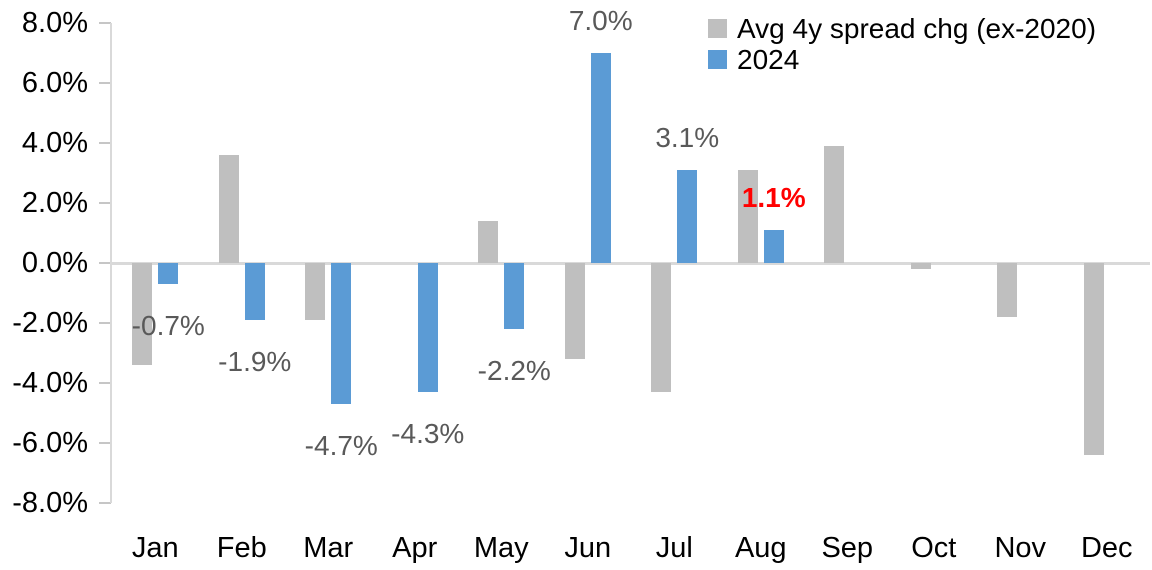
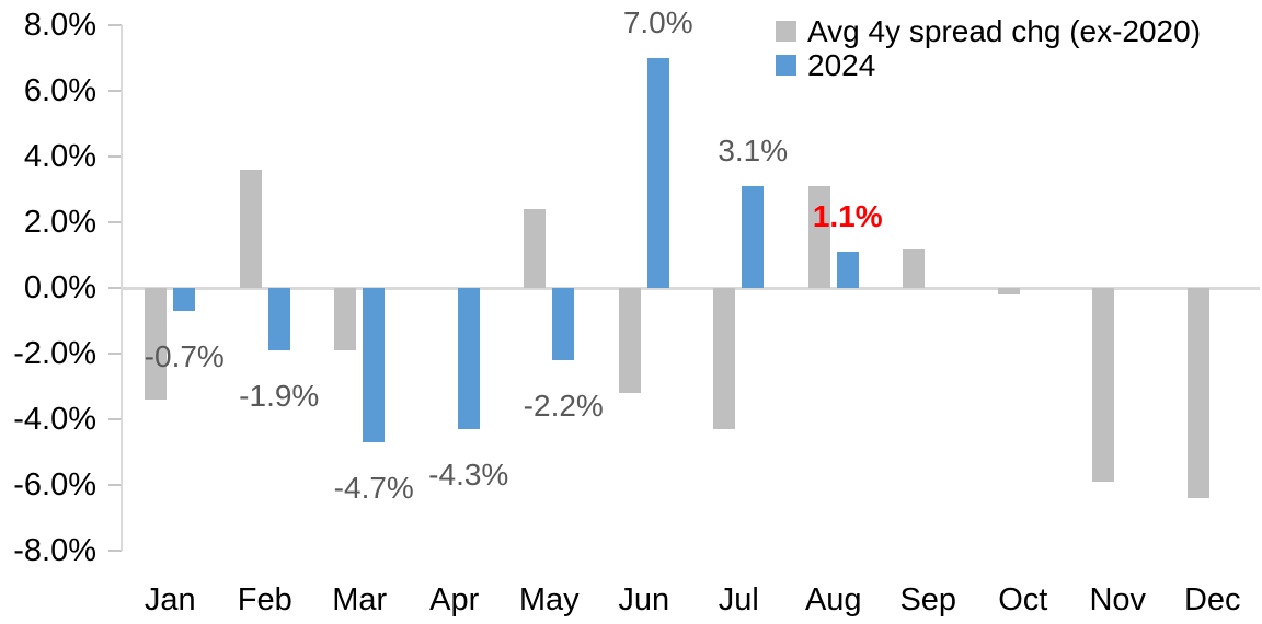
Avg 4y spread chg (ex-2020)/May: 1.4% -> 2.4%
Avg 4y spread chg (ex-2020)/Sep: 3.9% -> 1.2%
Avg 4y spread chg (ex-2020)/Nov: -1.8% -> -5.9%
